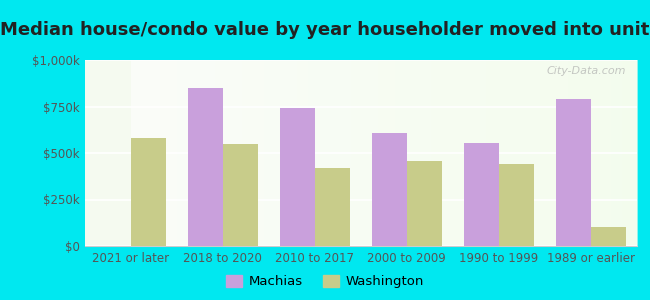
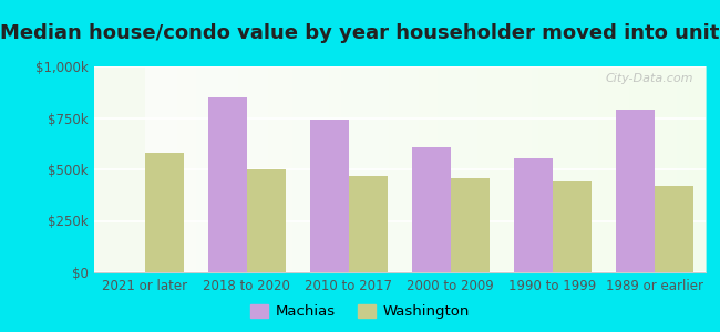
Washington/2018 to 2020: $550k -> $500k
Washington/2010 to 2017: $420k -> $470k
Washington/1989 or earlier: $100k -> $420k
